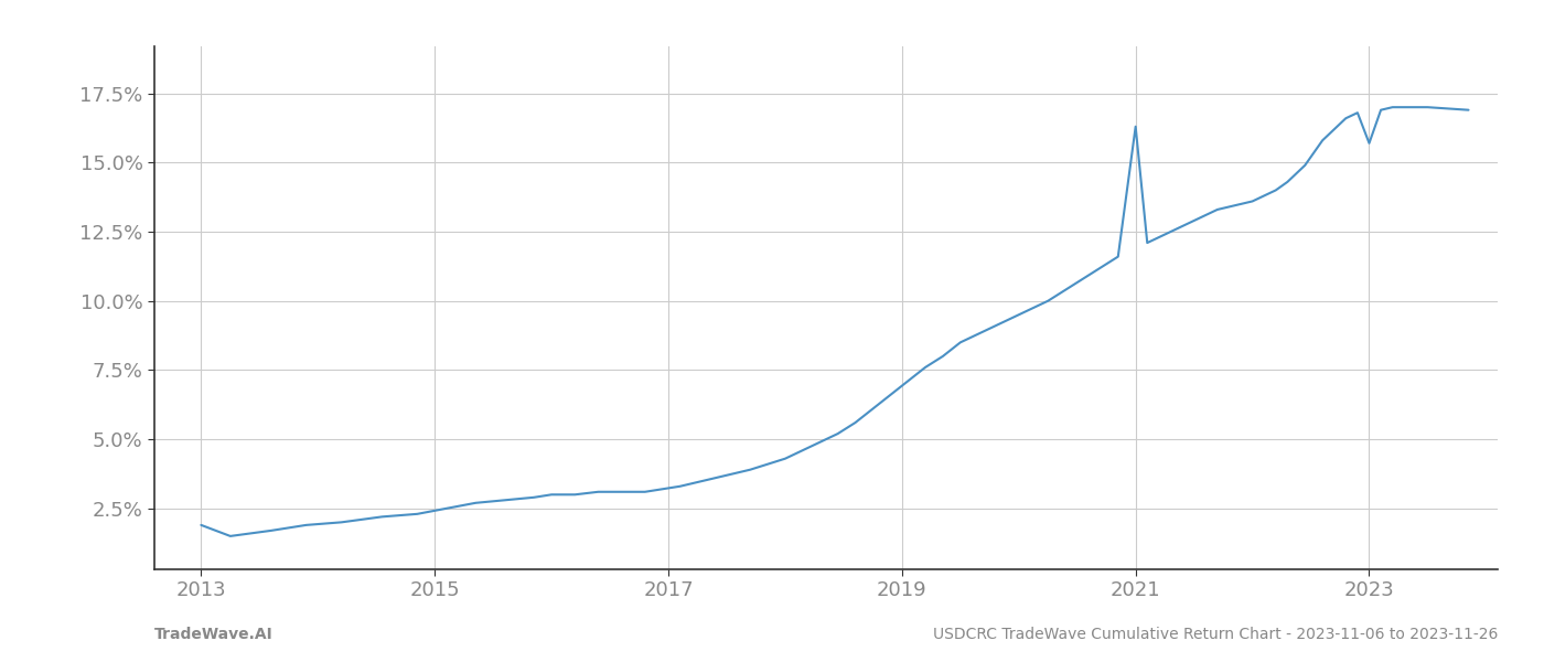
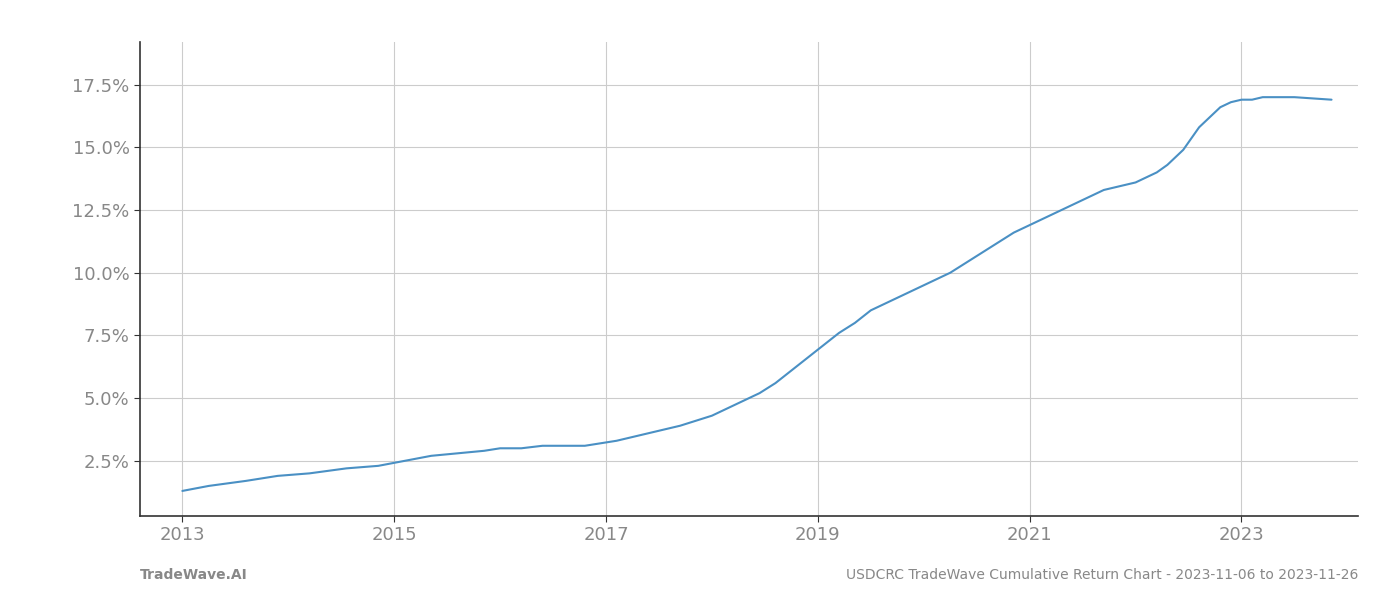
2013: 1.9% -> 1.3%
2021: 16.3% -> 11.9%
2023: 15.7% -> 16.9%
